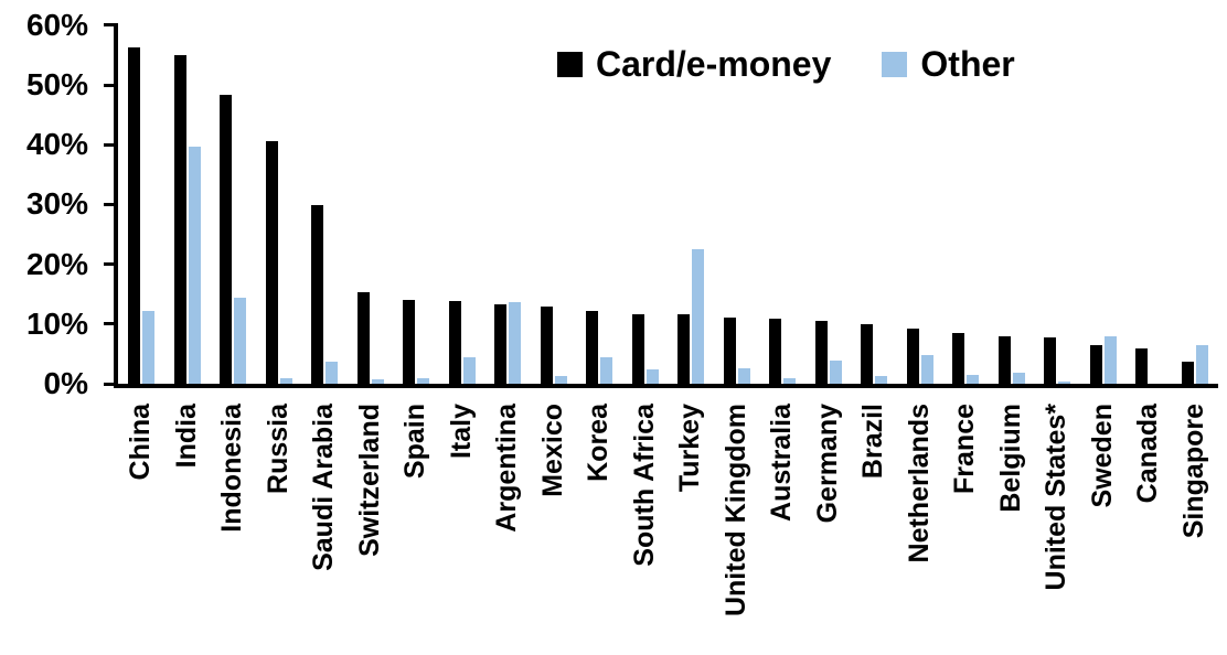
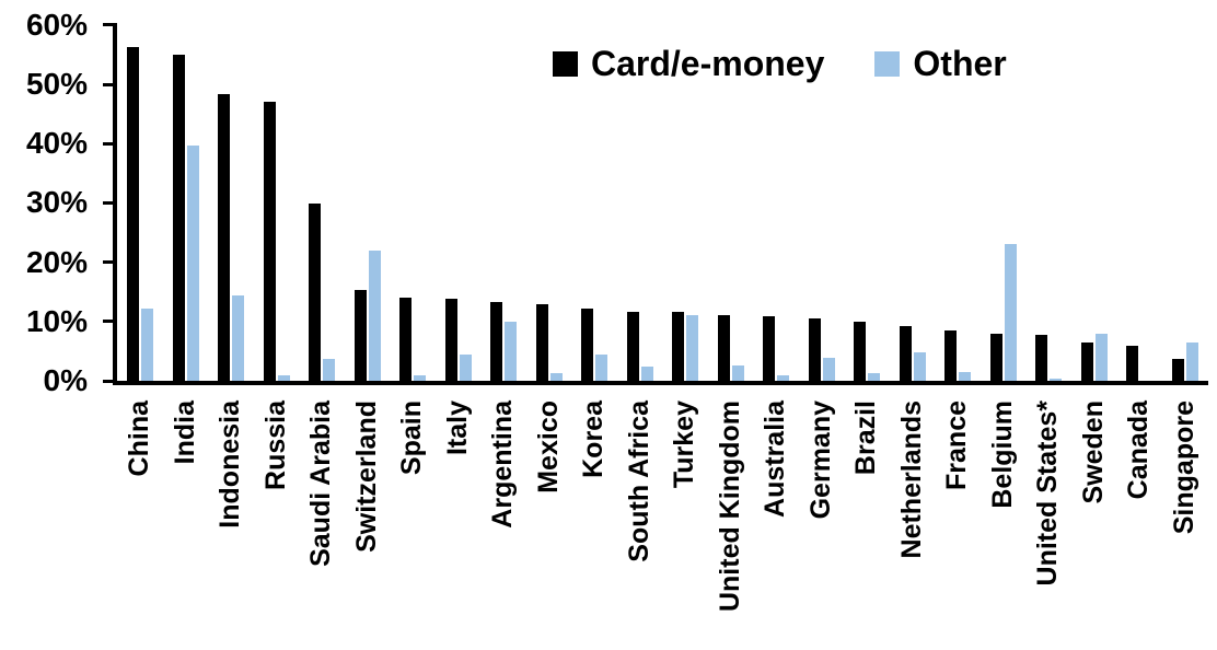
Card/e-money/Russia: 40% -> 47%
Other/Switzerland: 1% -> 22%
Other/Argentina: 14% -> 10%
Other/Turkey: 22% -> 11%
Other/Belgium: 2% -> 23%
